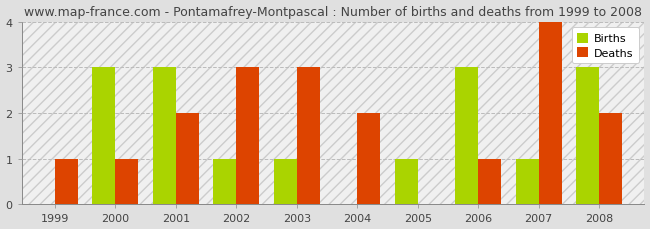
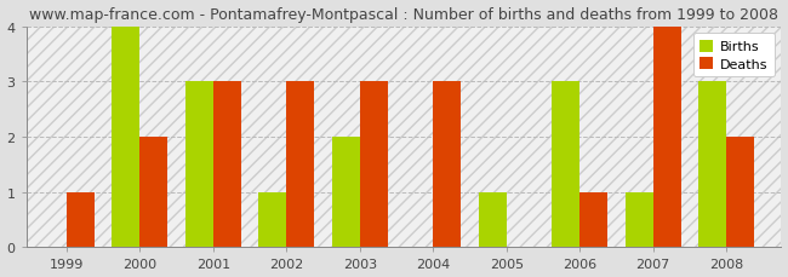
Births/2000: 3 -> 4
Deaths/2000: 1 -> 2
Deaths/2001: 2 -> 3
Births/2003: 1 -> 2
Deaths/2004: 2 -> 3
